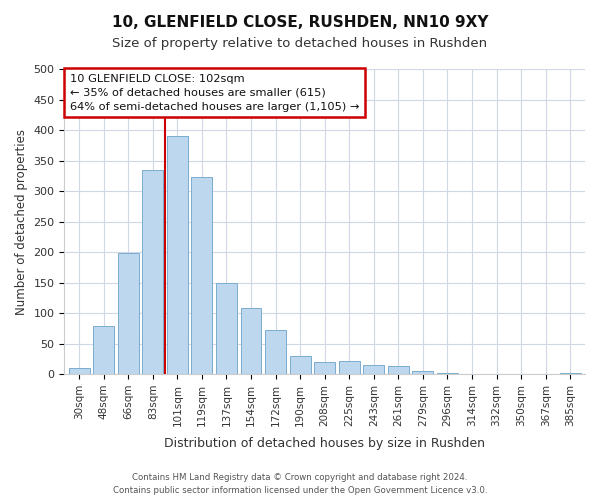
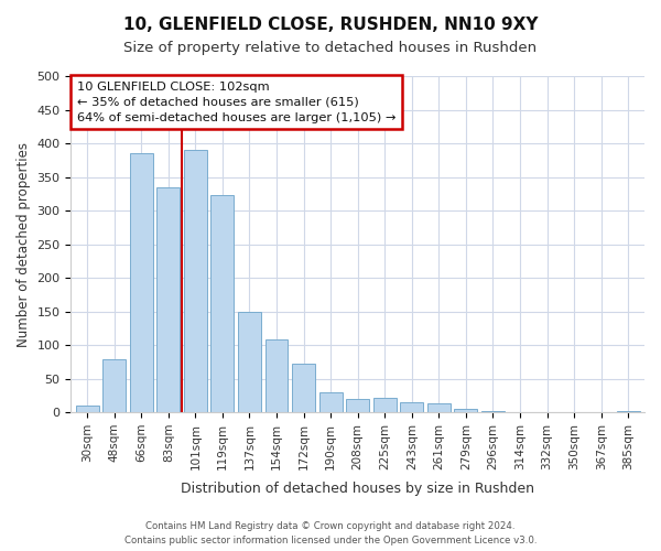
66sqm: 198 -> 386
